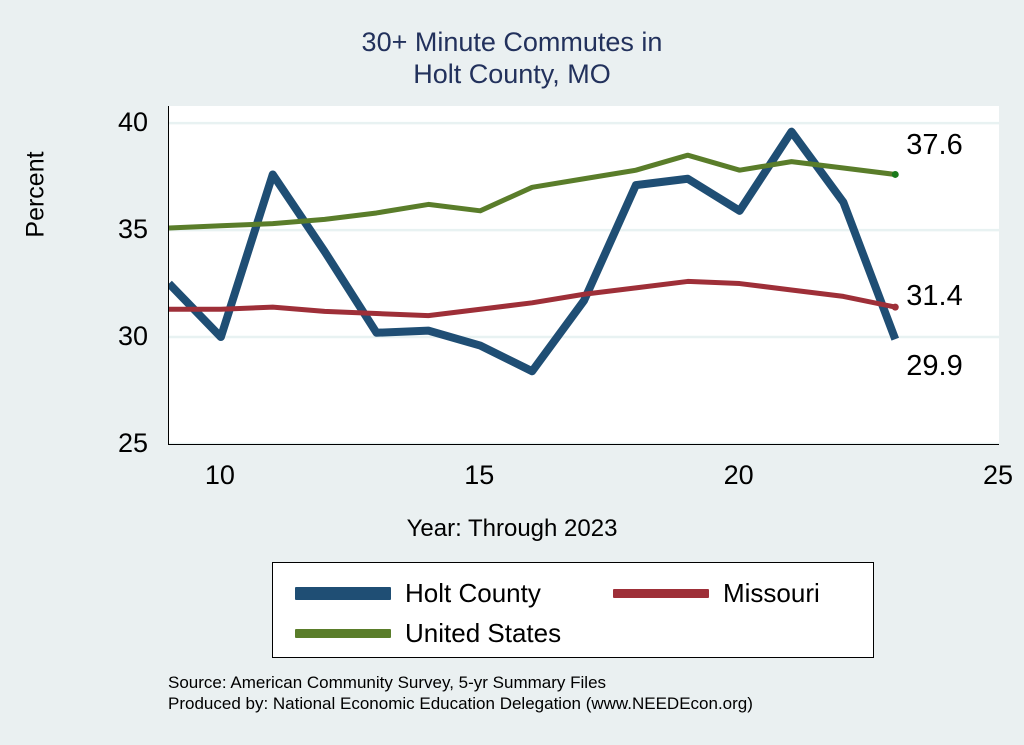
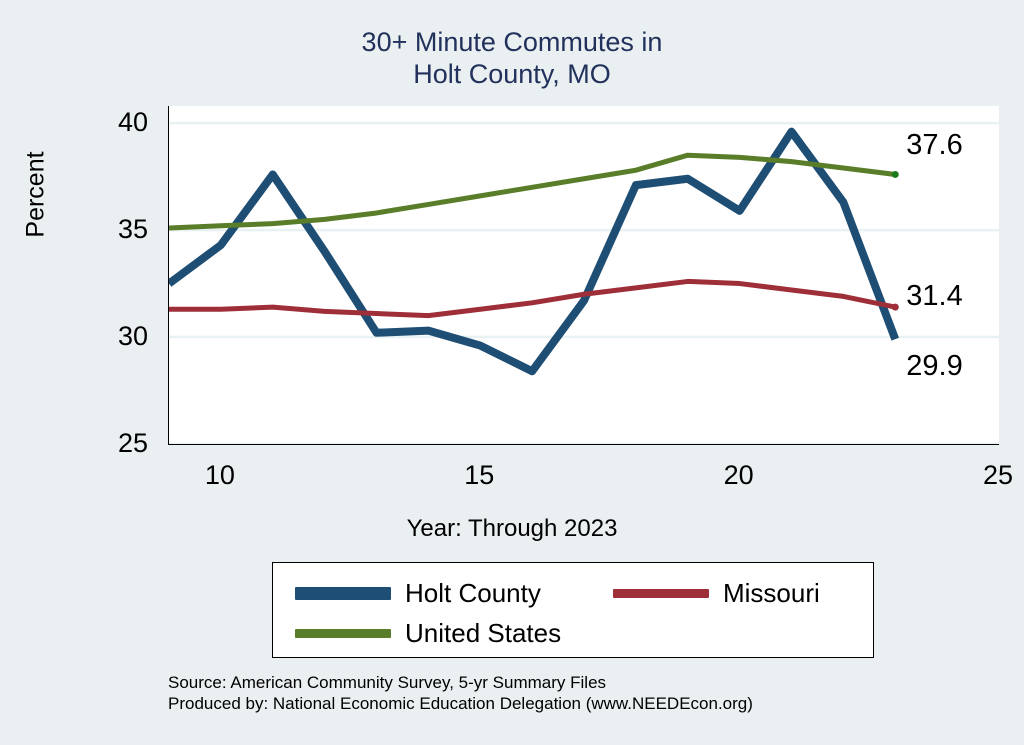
Holt County/10: 30.0 -> 34.3
United States/15: 35.9 -> 36.6
United States/20: 37.8 -> 38.4
